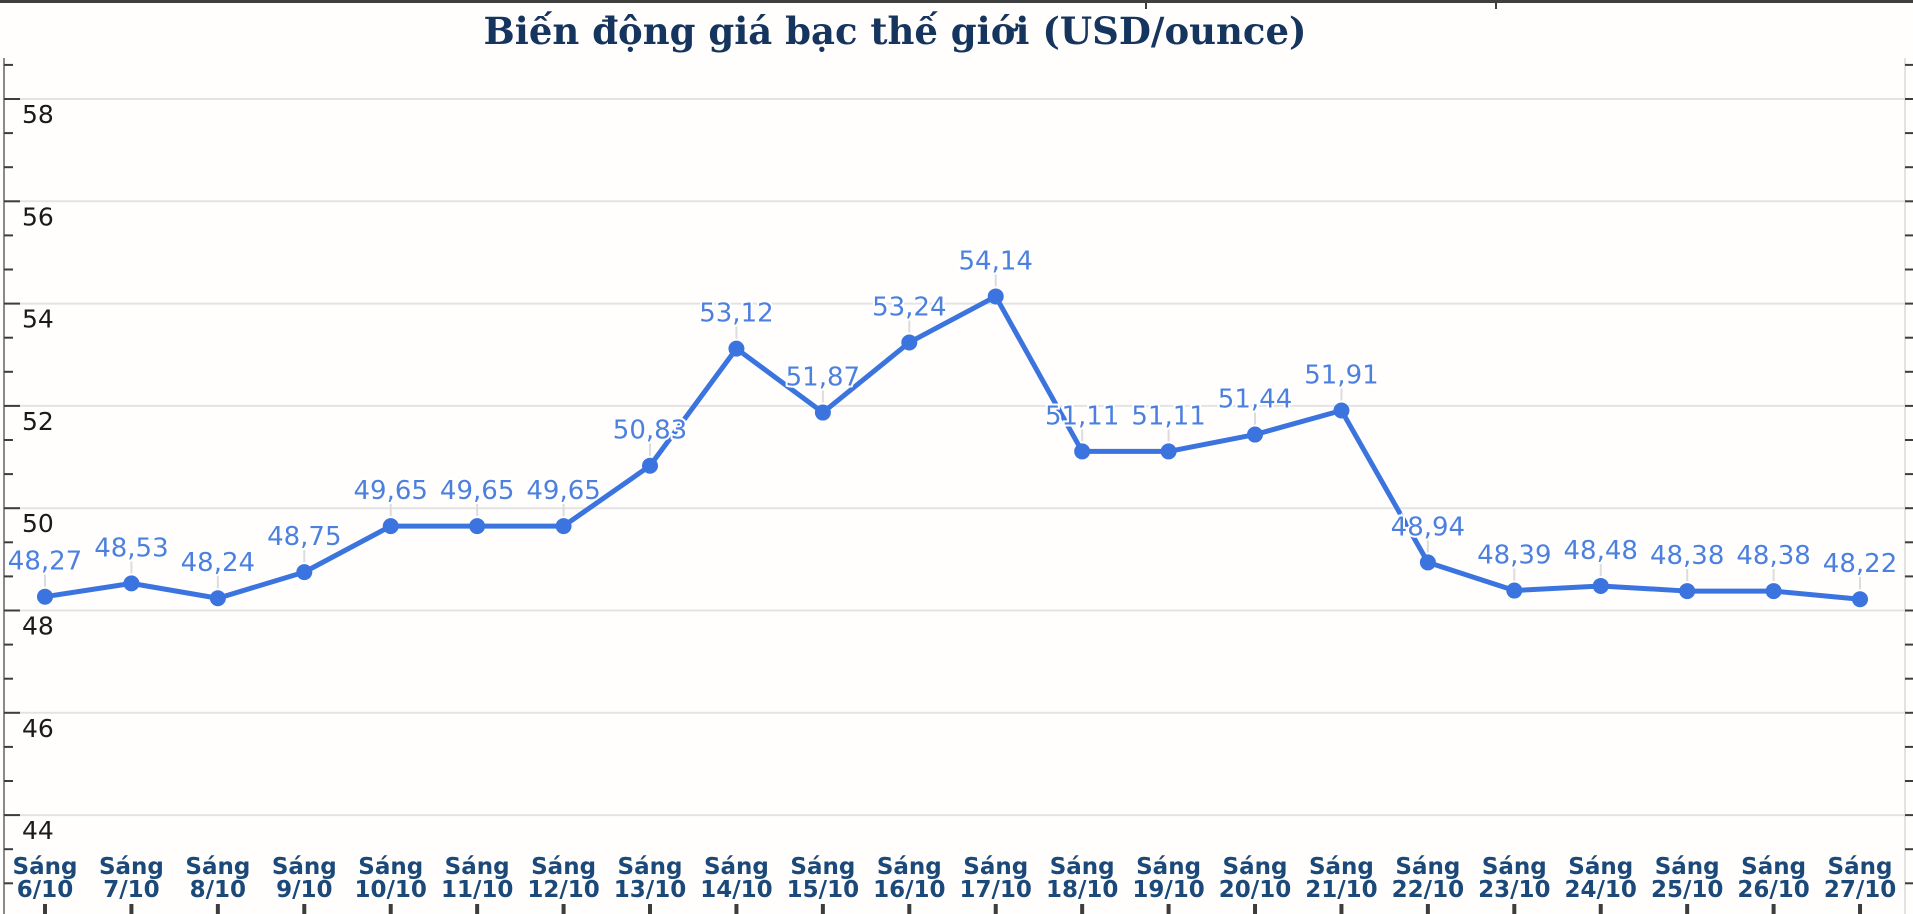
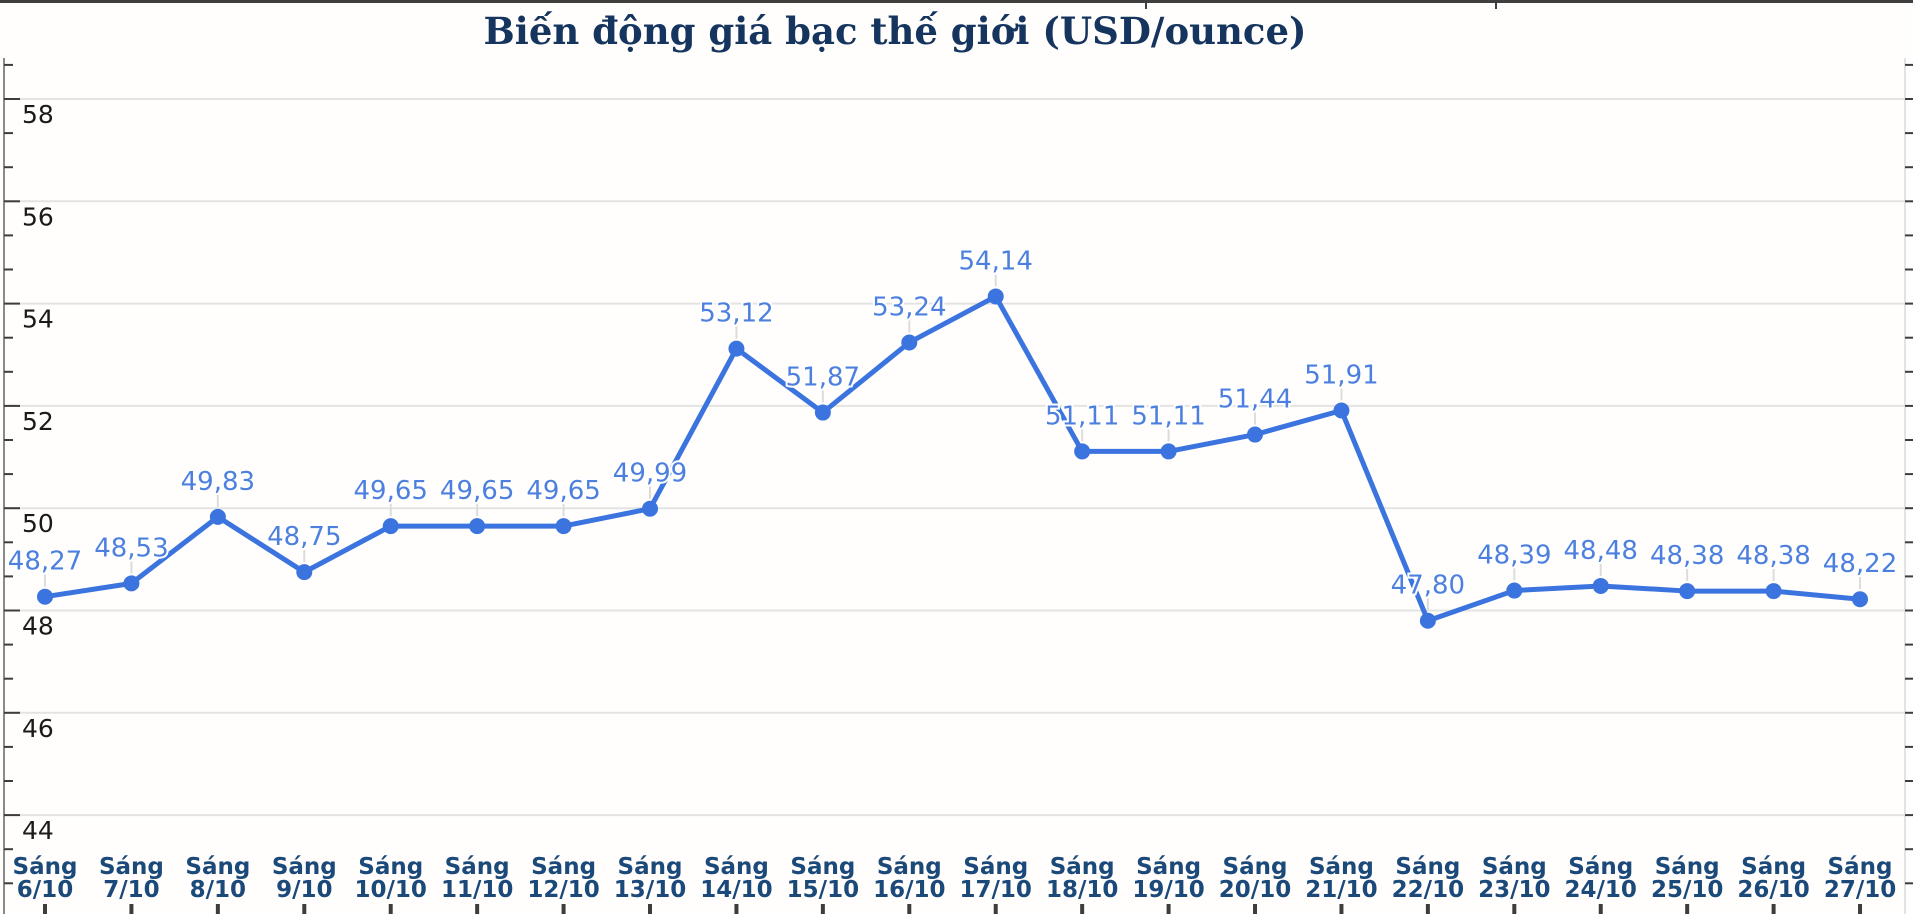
8/10: 48,24 -> 49,83
13/10: 50,83 -> 49,99
22/10: 48,94 -> 47,80
